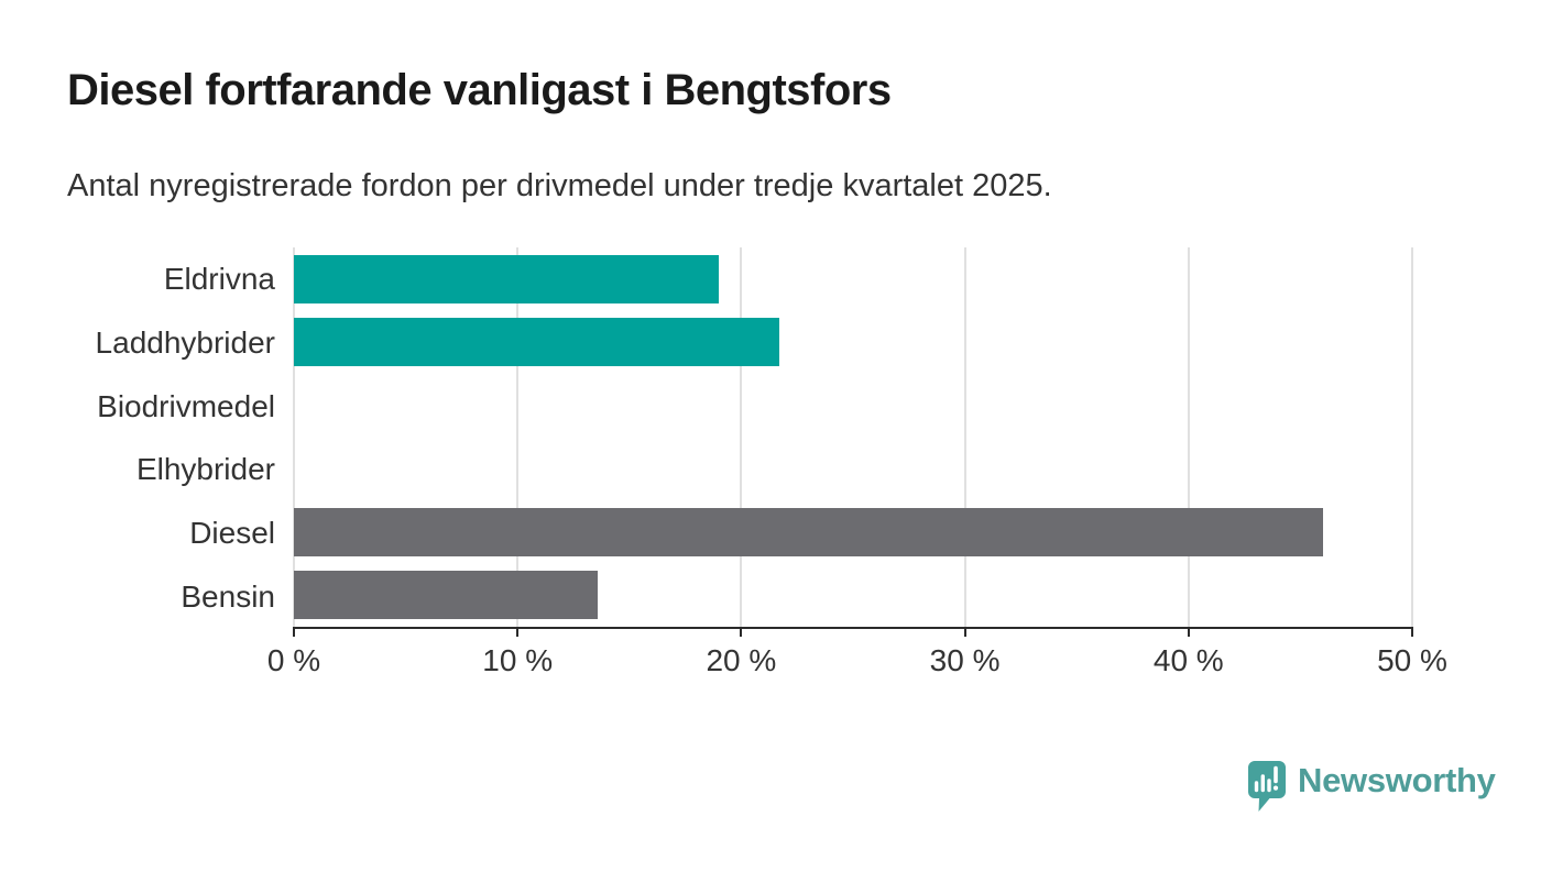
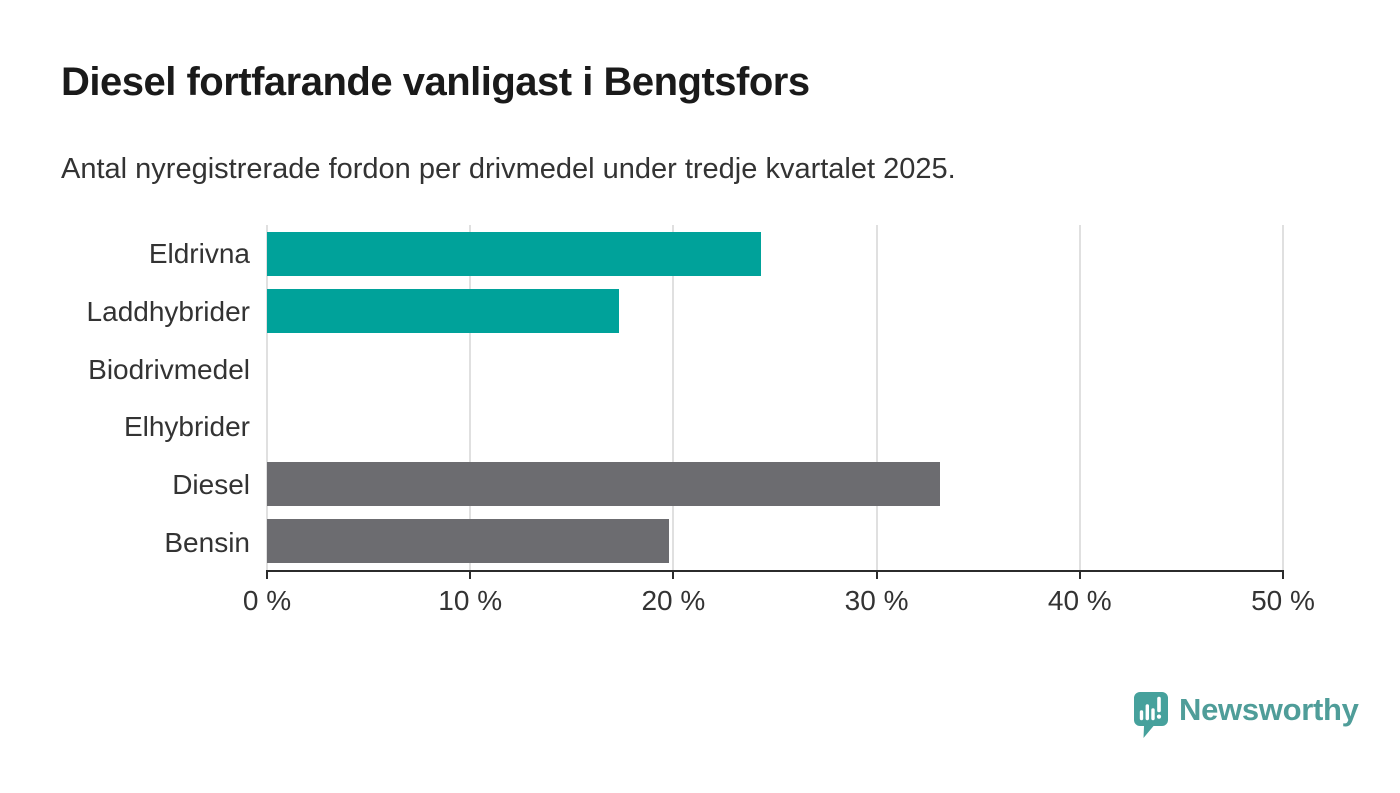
Eldrivna: 19.0% -> 24.3%
Laddhybrider: 21.7% -> 17.3%
Diesel: 46.0% -> 33.1%
Bensin: 13.6% -> 19.8%
